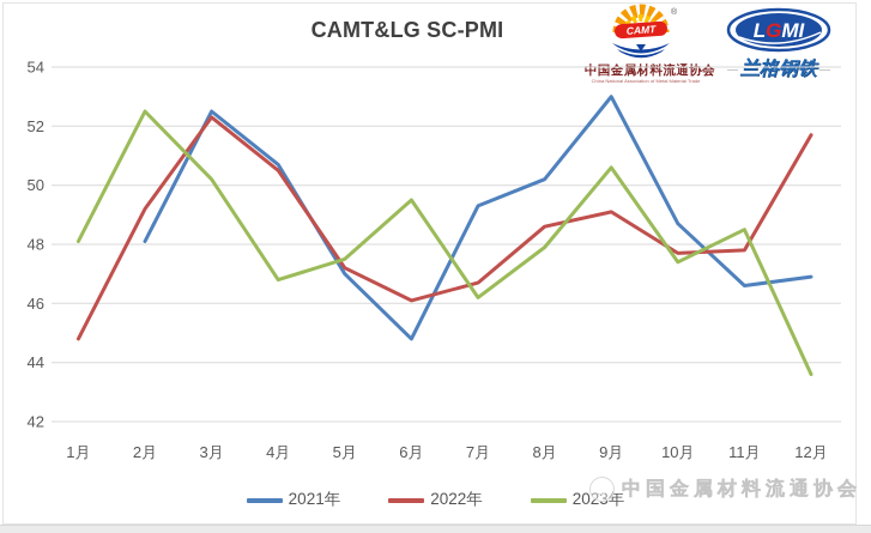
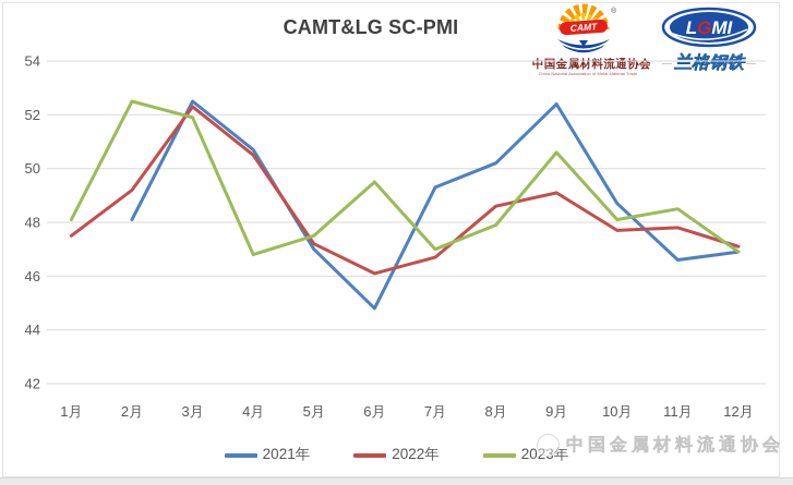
2022年/1月: 44.8 -> 47.5
2023年/3月: 50.2 -> 51.9
2023年/7月: 46.2 -> 47.0
2021年/9月: 53.0 -> 52.4
2023年/10月: 47.4 -> 48.1
2022年/12月: 51.7 -> 47.1
2023年/12月: 43.6 -> 46.9
